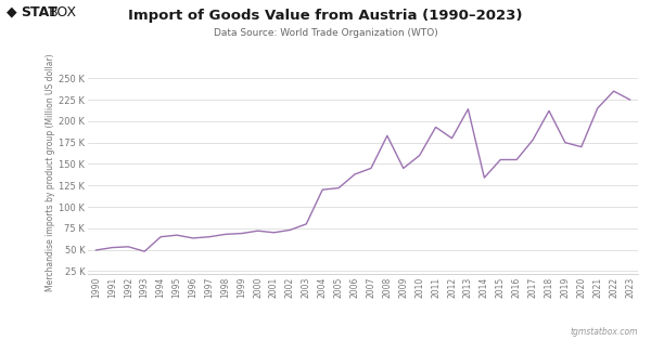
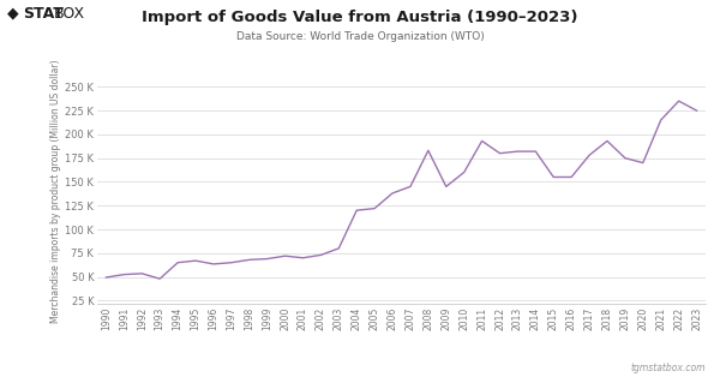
2013: 214 K -> 182 K
2014: 134 K -> 182 K
2018: 212 K -> 193 K
